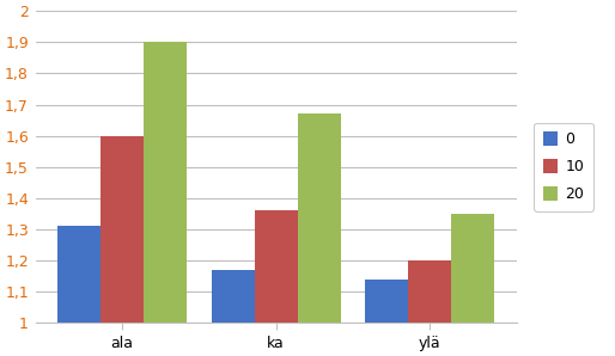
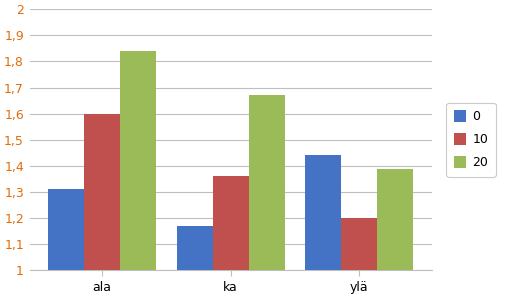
20/ala: 1,90 -> 1,84
0/ylä: 1,14 -> 1,44
20/ylä: 1,35 -> 1,39
